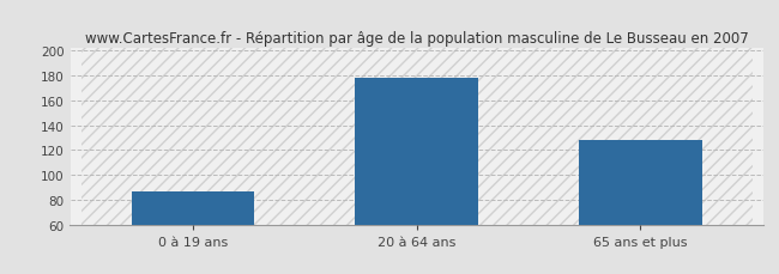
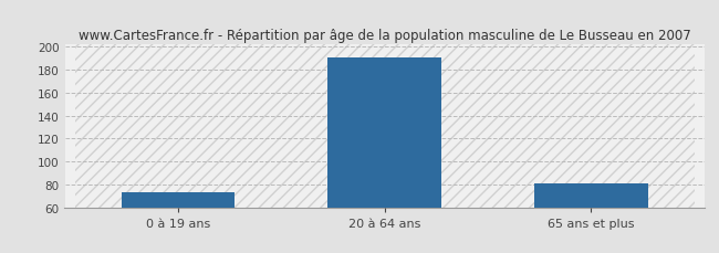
0 à 19 ans: 87 -> 73
20 à 64 ans: 178 -> 191
65 ans et plus: 128 -> 81
